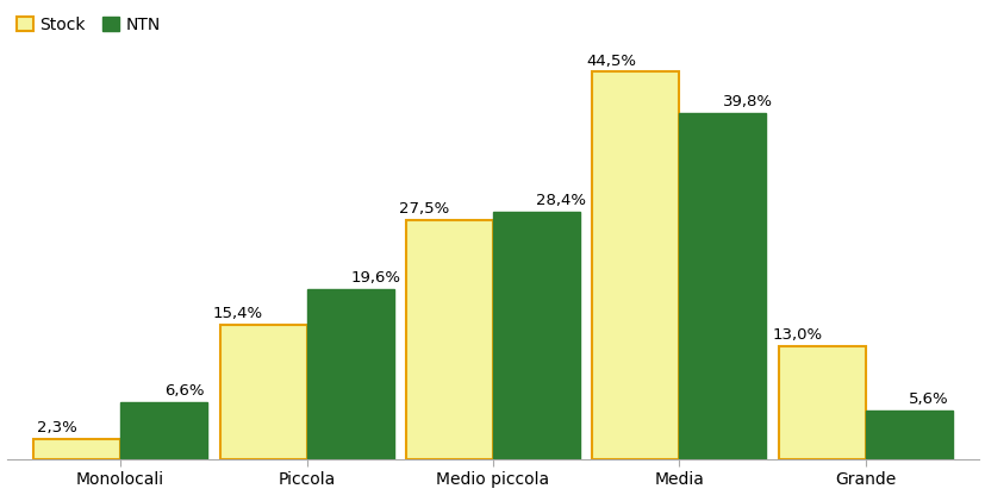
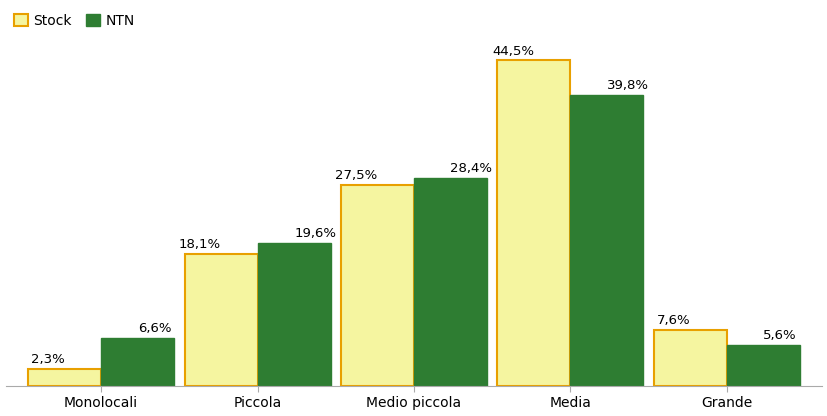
Stock/Piccola: 15,4% -> 18,1%
Stock/Grande: 13,0% -> 7,6%
